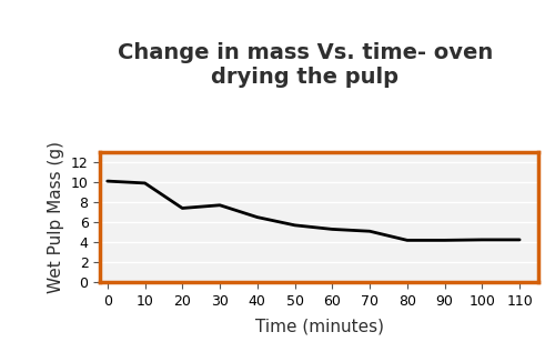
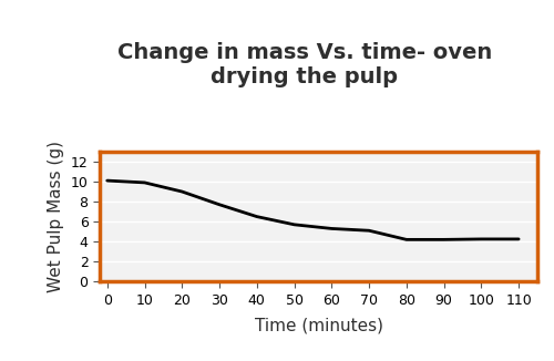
20: 7.4 -> 9.0
